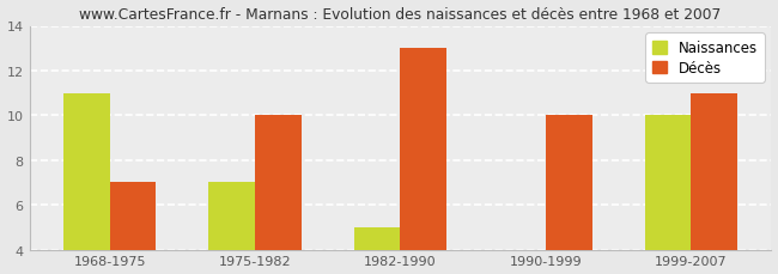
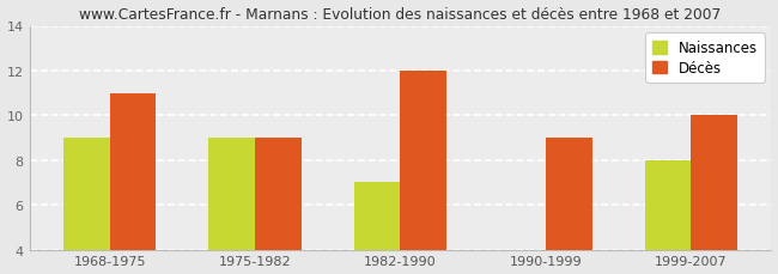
Naissances/1968-1975: 11 -> 9
Décès/1968-1975: 7 -> 11
Naissances/1975-1982: 7 -> 9
Décès/1975-1982: 10 -> 9
Naissances/1982-1990: 5 -> 7
Décès/1982-1990: 13 -> 12
Décès/1990-1999: 10 -> 9
Naissances/1999-2007: 10 -> 8
Décès/1999-2007: 11 -> 10
